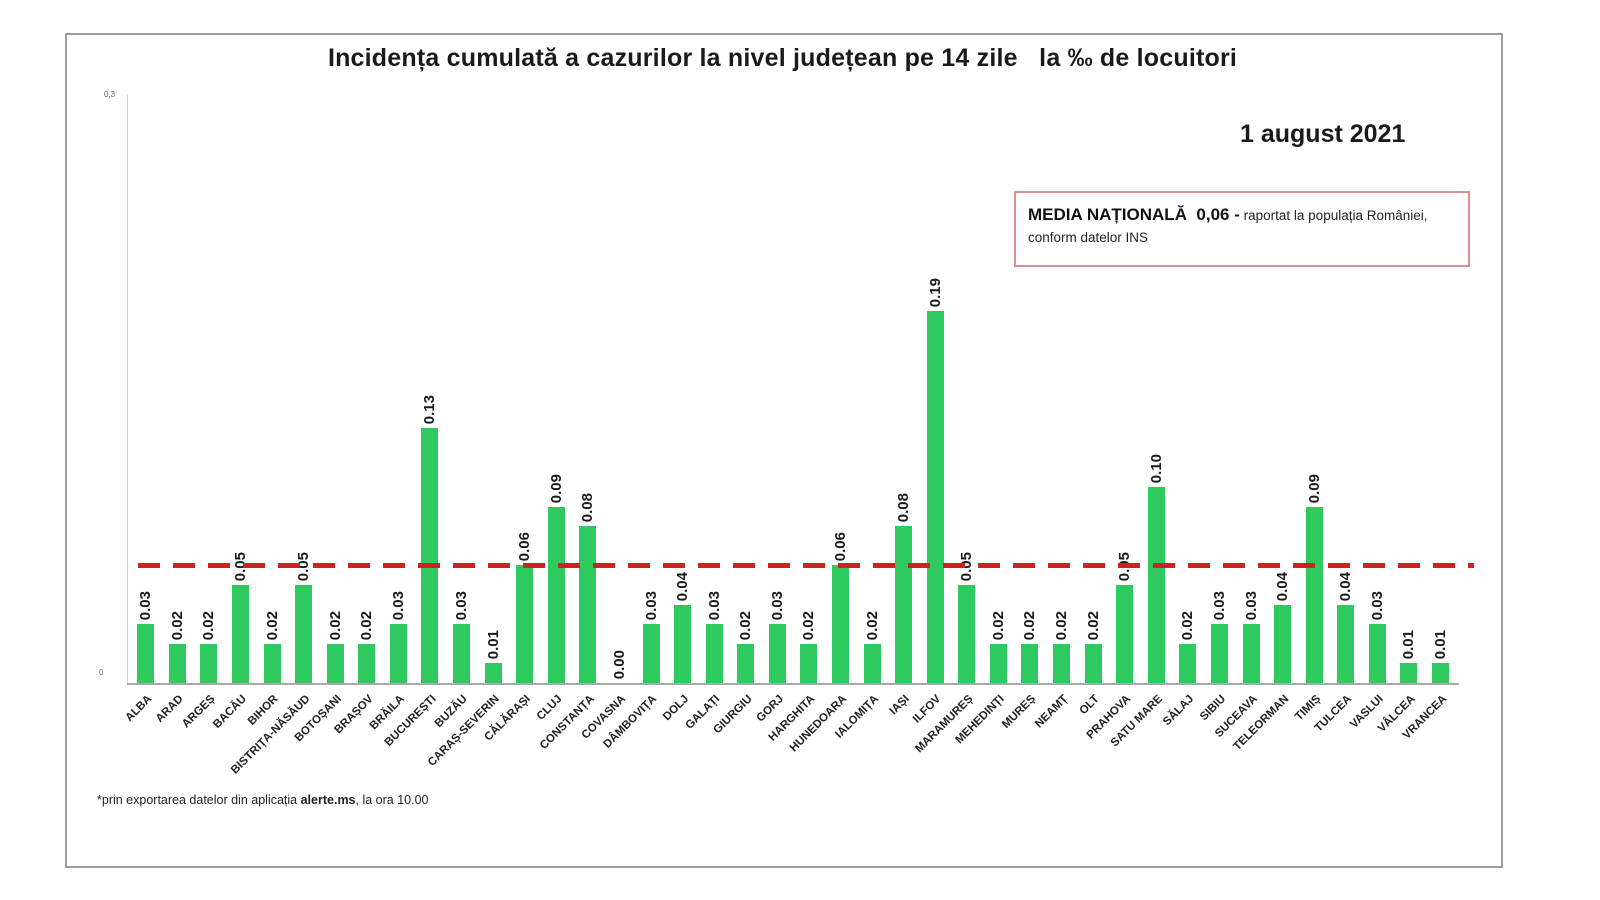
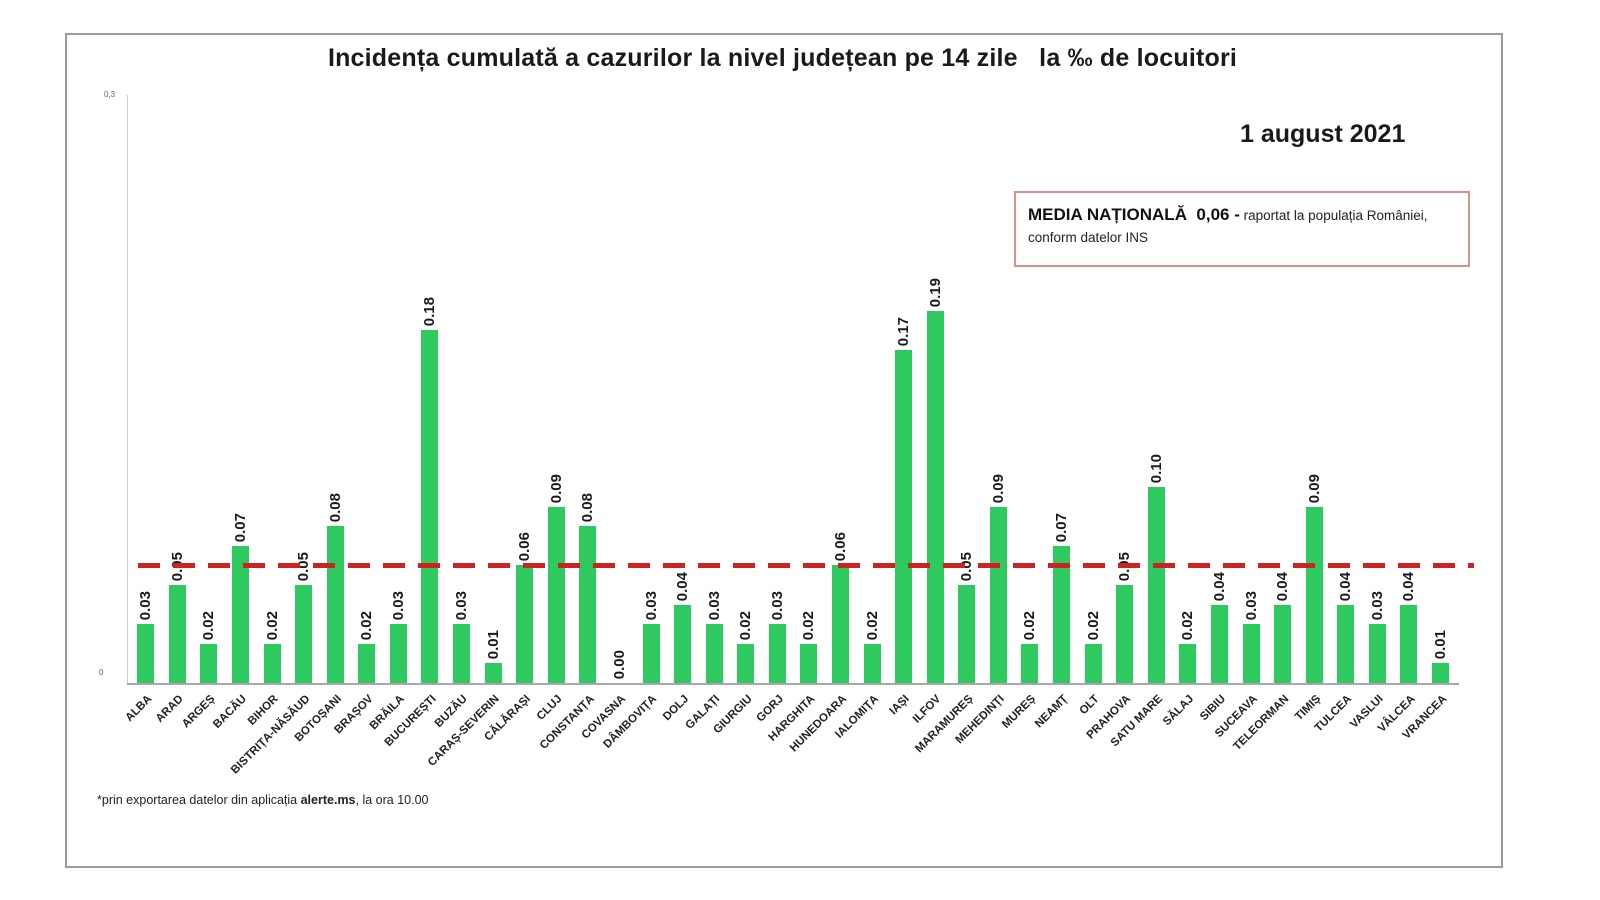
ARAD: 0.02 -> 0.05
BACĂU: 0.05 -> 0.07
BOTOȘANI: 0.02 -> 0.08
BUCUREȘTI: 0.13 -> 0.18
IAȘI: 0.08 -> 0.17
MEHEDINȚI: 0.02 -> 0.09
NEAMȚ: 0.02 -> 0.07
SIBIU: 0.03 -> 0.04
VÂLCEA: 0.01 -> 0.04
